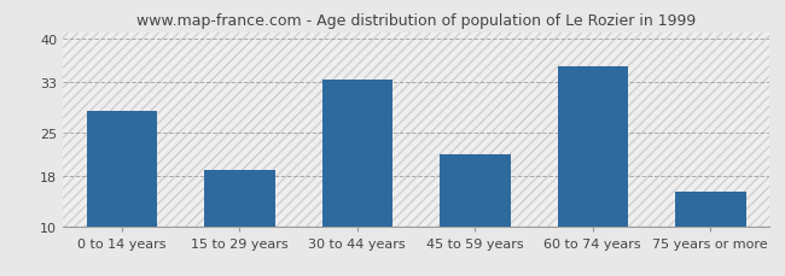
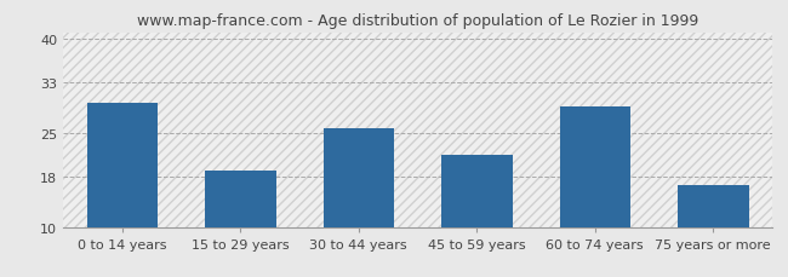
0 to 14 years: 28.5 -> 29.8
30 to 44 years: 33.5 -> 25.8
60 to 74 years: 35.5 -> 29.2
75 years or more: 15.5 -> 16.6
